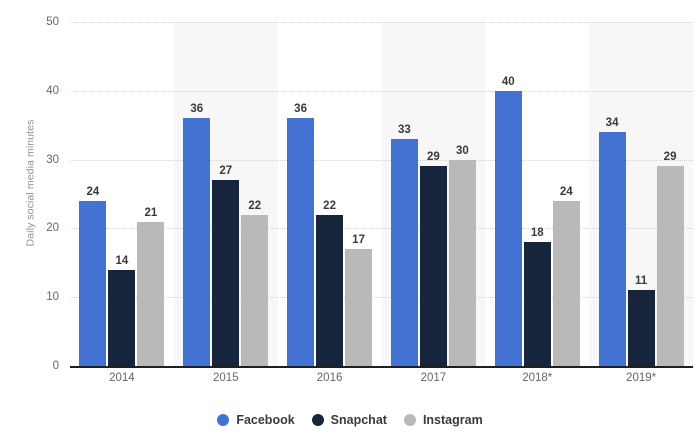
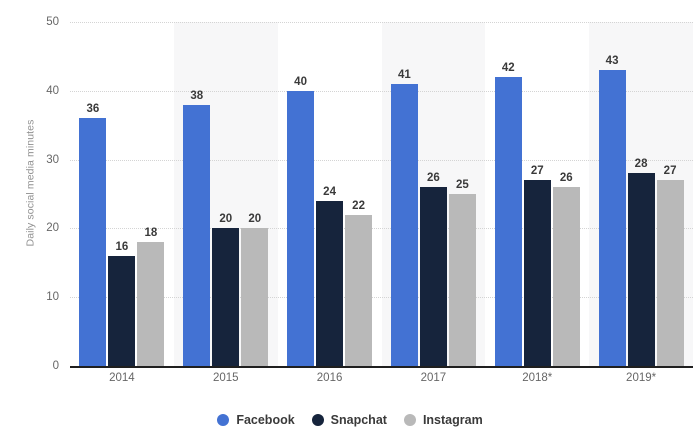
Facebook/2014: 24 -> 36
Snapchat/2014: 14 -> 16
Instagram/2014: 21 -> 18
Facebook/2015: 36 -> 38
Snapchat/2015: 27 -> 20
Instagram/2015: 22 -> 20
Facebook/2016: 36 -> 40
Snapchat/2016: 22 -> 24
Instagram/2016: 17 -> 22
Facebook/2017: 33 -> 41
Snapchat/2017: 29 -> 26
Instagram/2017: 30 -> 25
Facebook/2018*: 40 -> 42
Snapchat/2018*: 18 -> 27
Instagram/2018*: 24 -> 26
Facebook/2019*: 34 -> 43
Snapchat/2019*: 11 -> 28
Instagram/2019*: 29 -> 27
